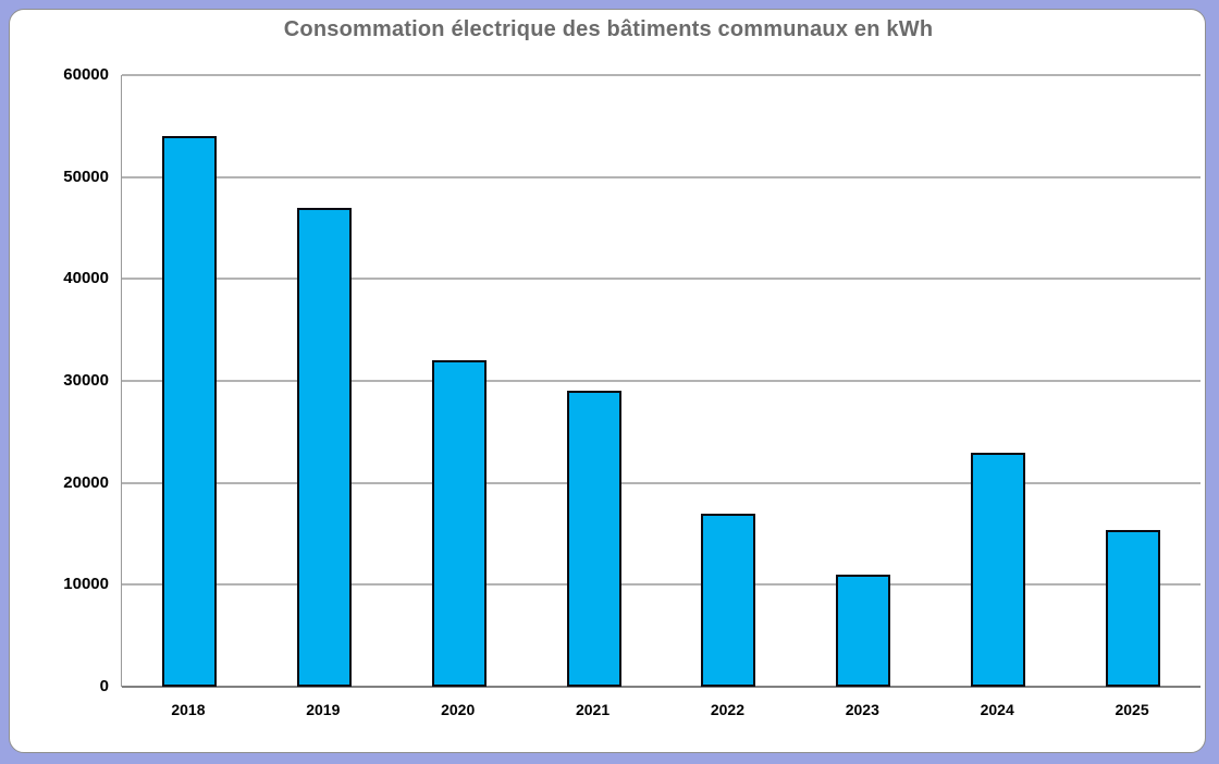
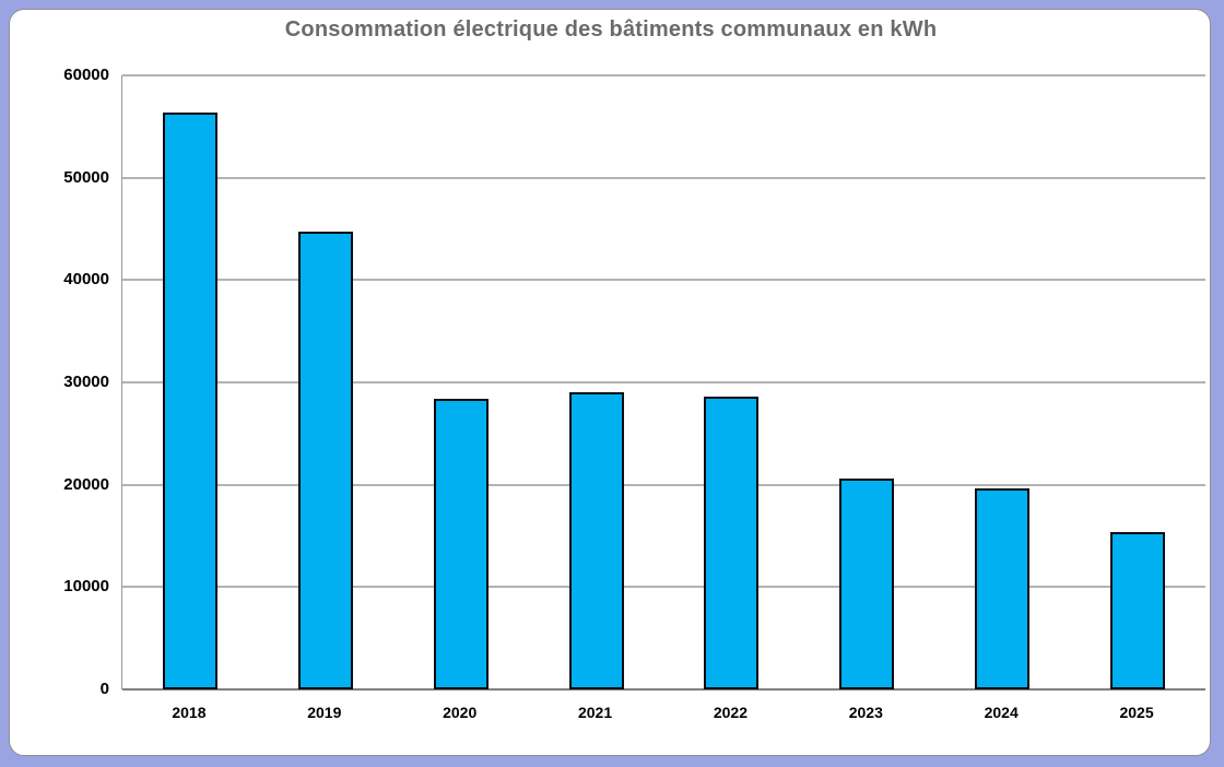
2018: 54000 -> 56000
2019: 47000 -> 45000
2020: 32000 -> 28000
2022: 17000 -> 29000
2023: 11000 -> 21000
2024: 23000 -> 20000
